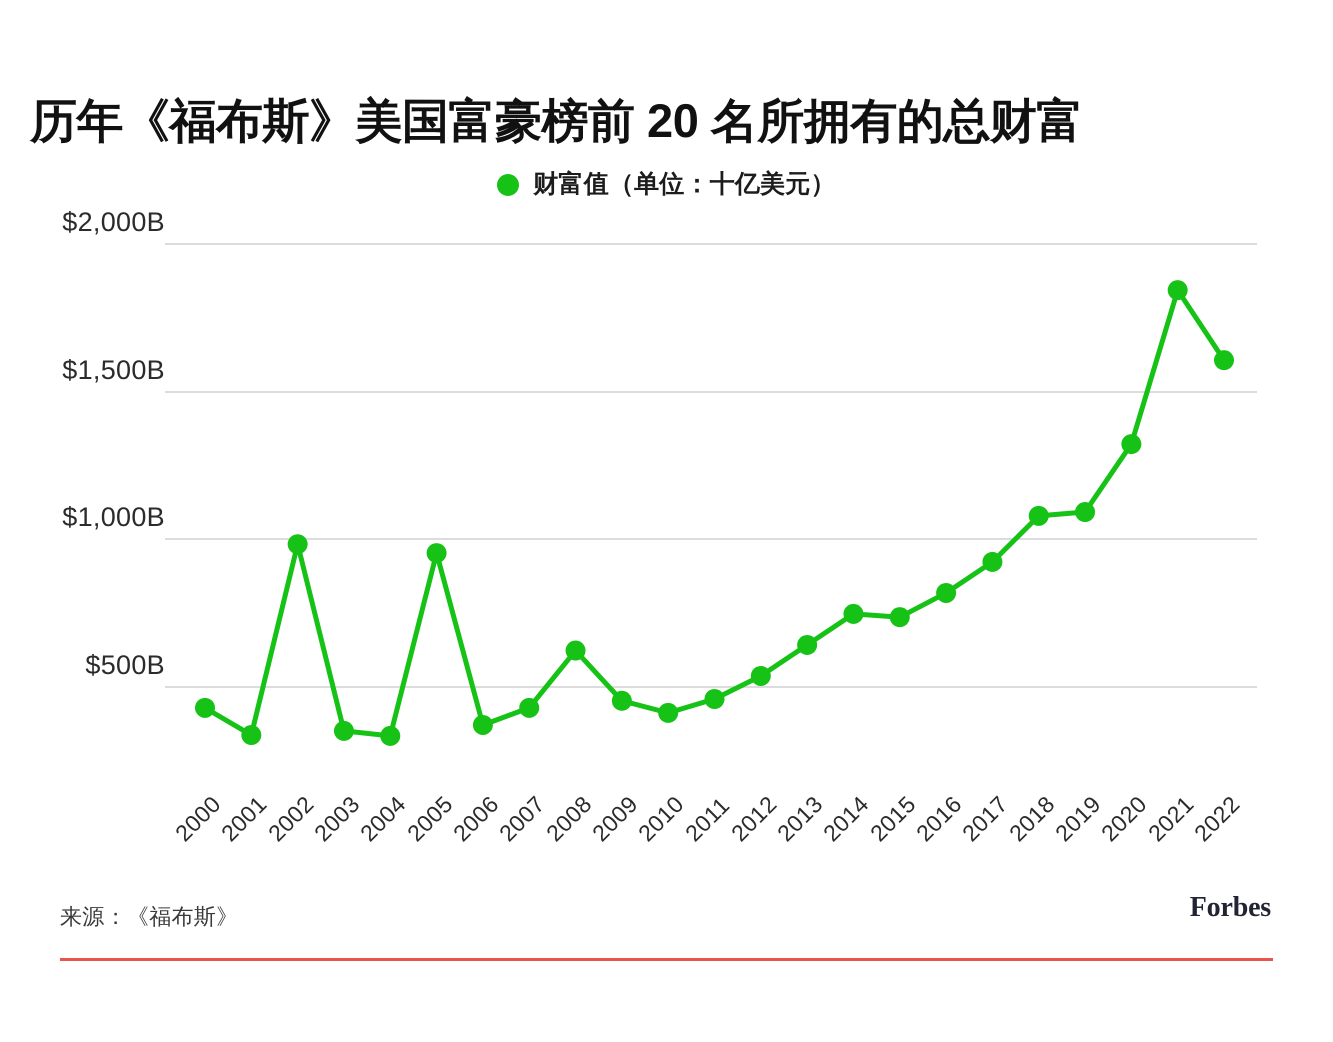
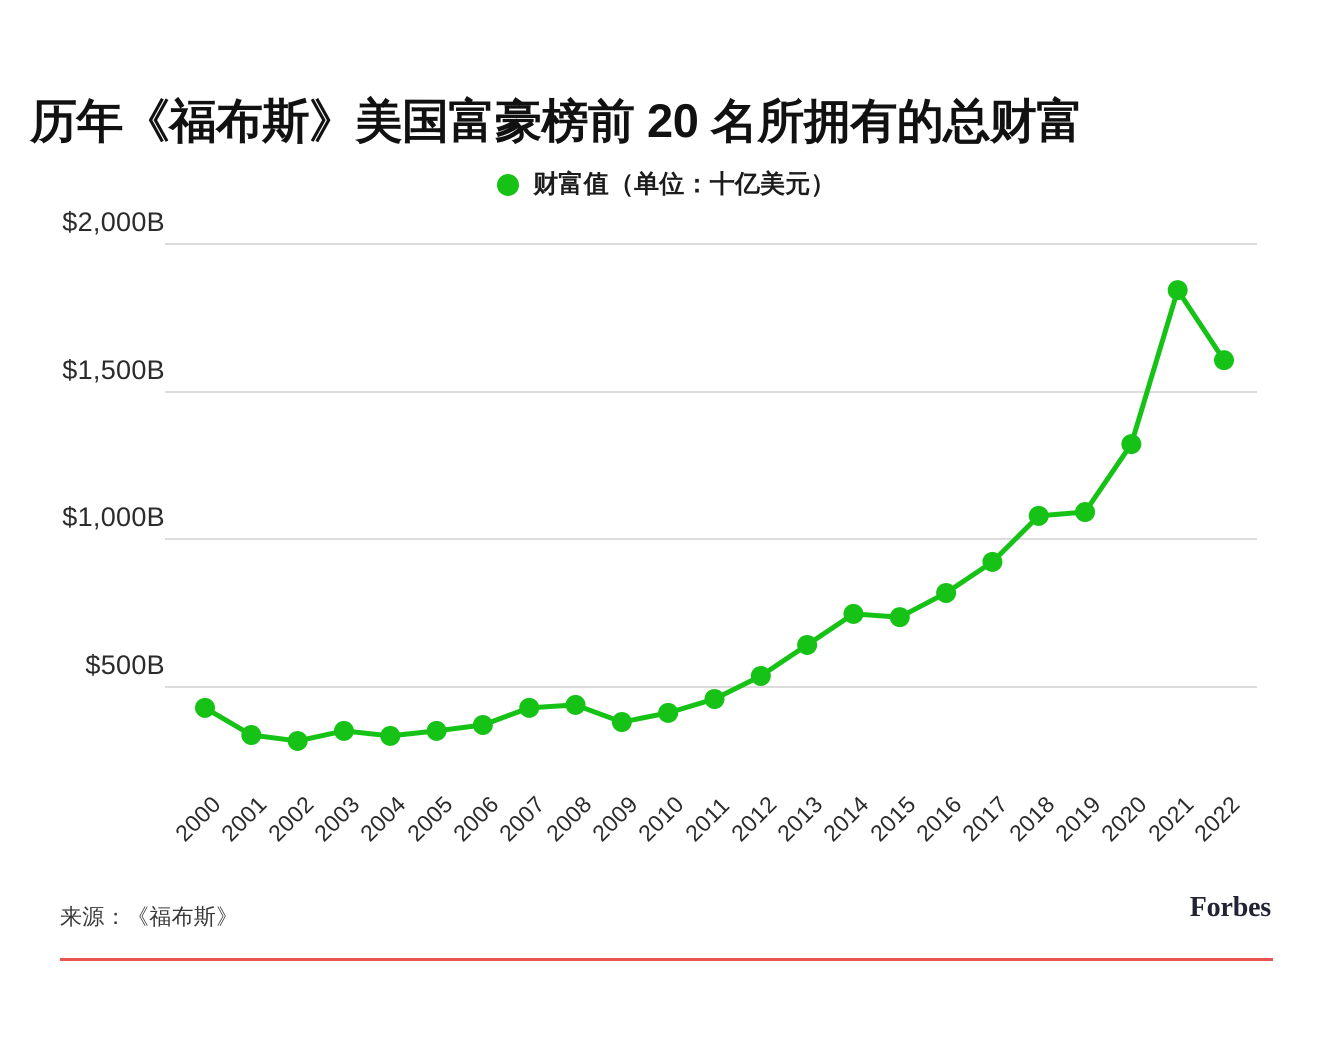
2002: $980B -> $310B
2005: $950B -> $350B
2008: $620B -> $440B
2009: $450B -> $380B
